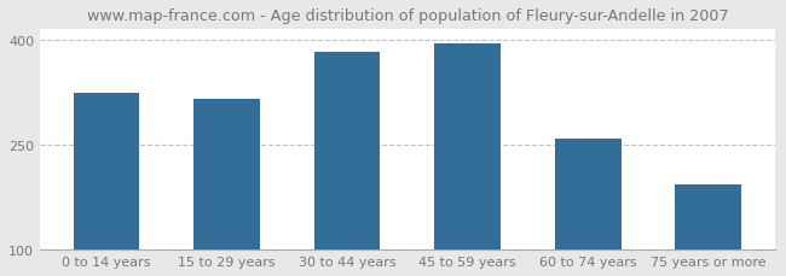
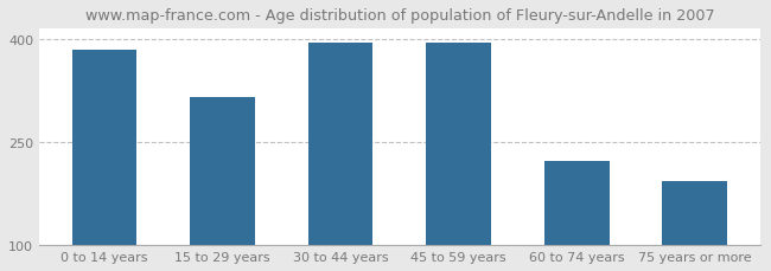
0 to 14 years: 325 -> 384
30 to 44 years: 383 -> 394
60 to 74 years: 258 -> 222
